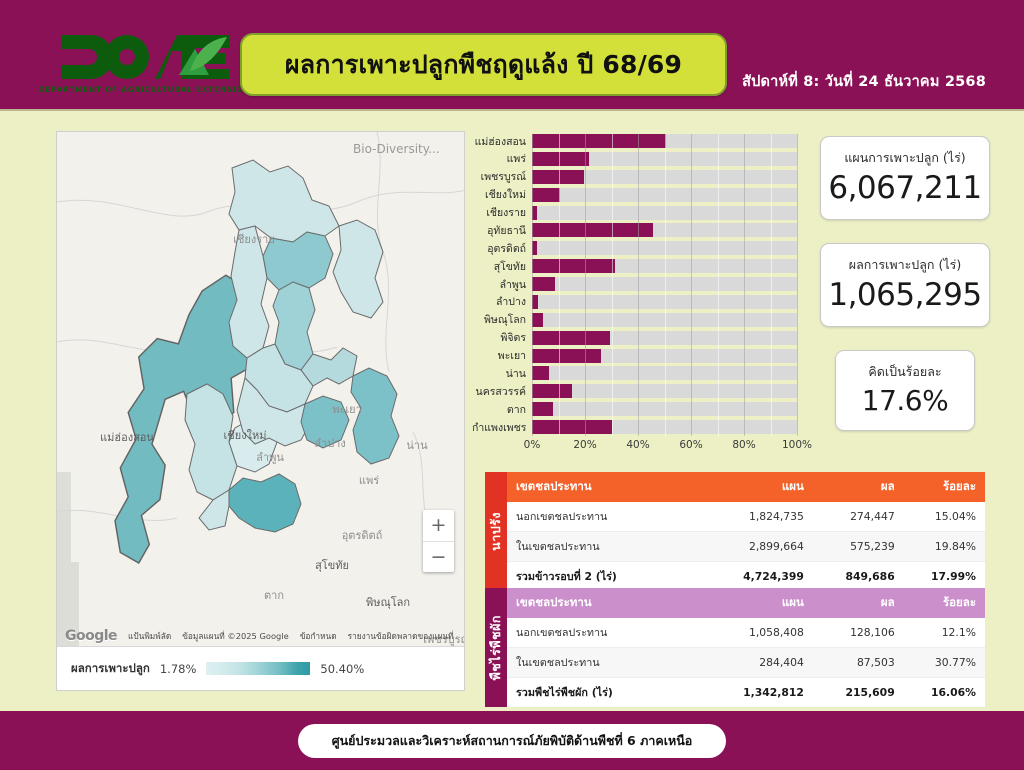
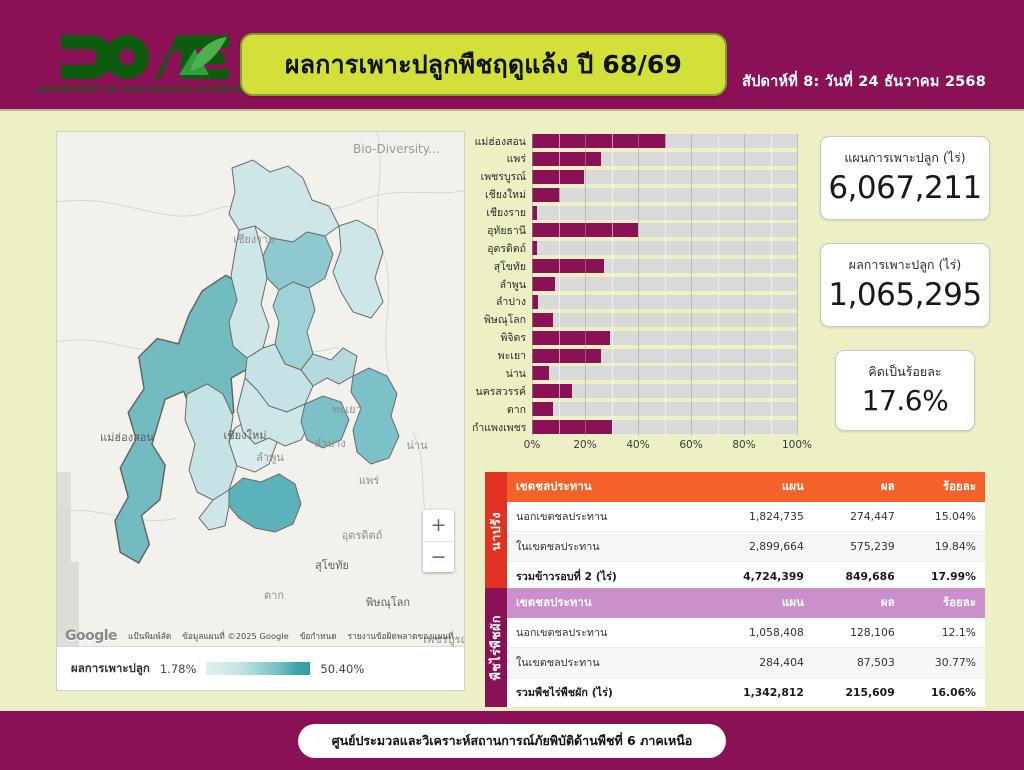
แพร่: 22% -> 26%
อุทัยธานี: 46% -> 40%
สุโขทัย: 32% -> 27%
พิษณุโลก: 4% -> 8%
